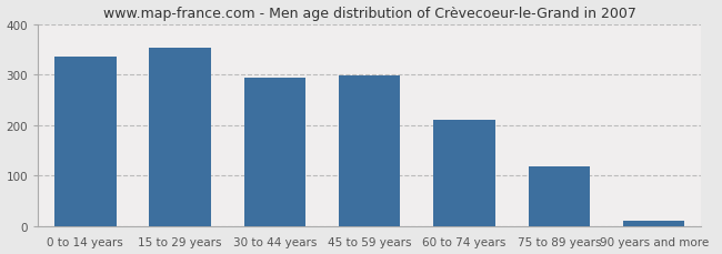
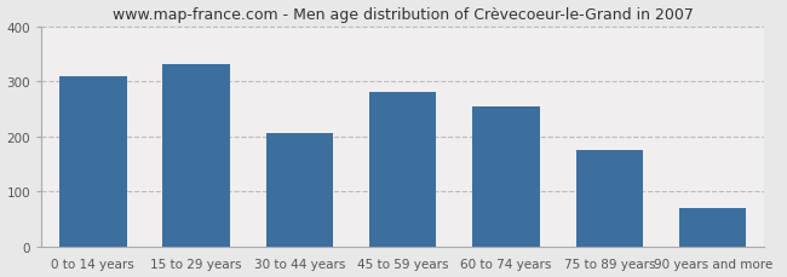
0 to 14 years: 335 -> 310
15 to 29 years: 352 -> 330
30 to 44 years: 293 -> 205
45 to 59 years: 299 -> 280
60 to 74 years: 210 -> 255
75 to 89 years: 119 -> 175
90 years and more: 11 -> 70
